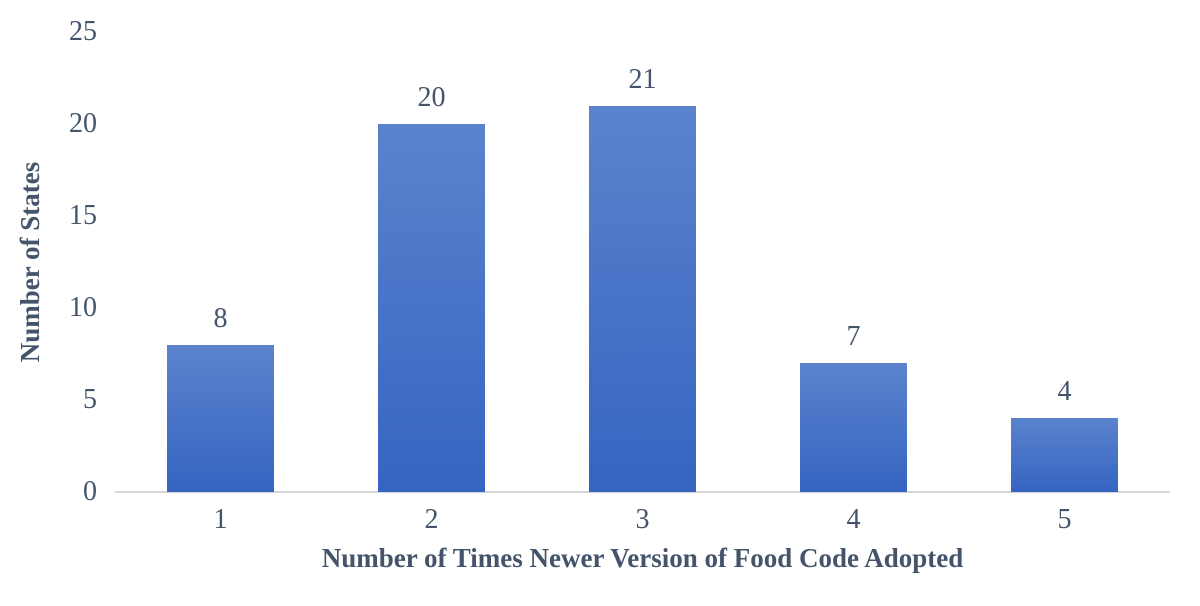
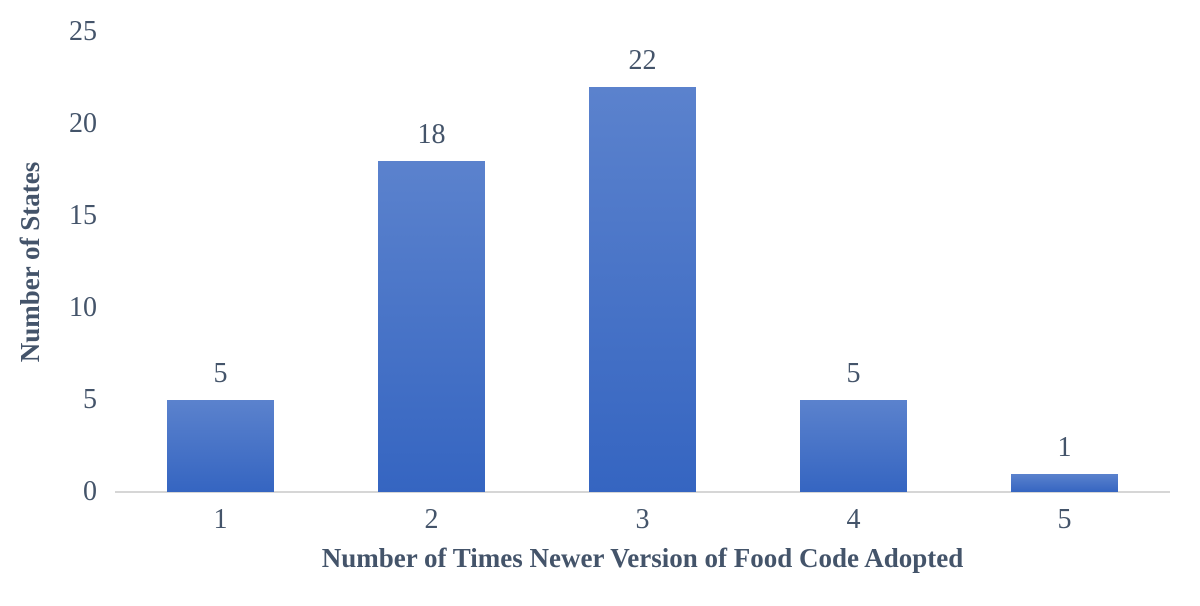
1: 8 -> 5
2: 20 -> 18
3: 21 -> 22
4: 7 -> 5
5: 4 -> 1
